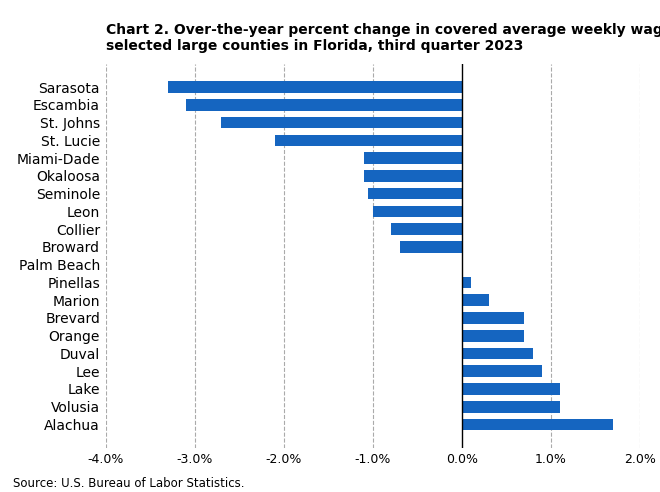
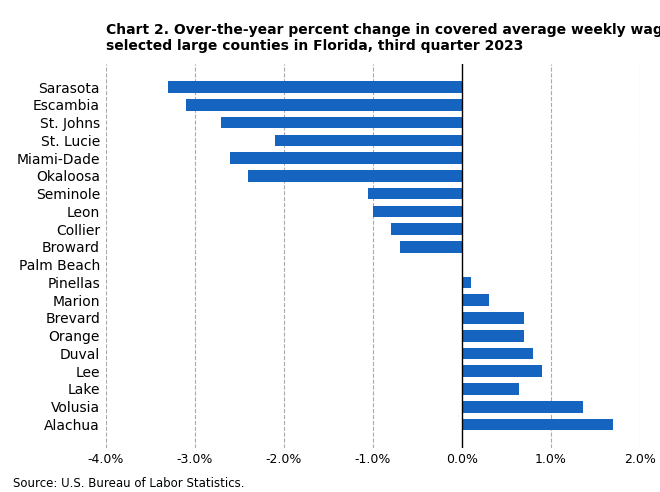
Miami-Dade: -1.10% -> -2.60%
Okaloosa: -1.10% -> -2.40%
Lake: 1.10% -> 0.64%
Volusia: 1.10% -> 1.36%
